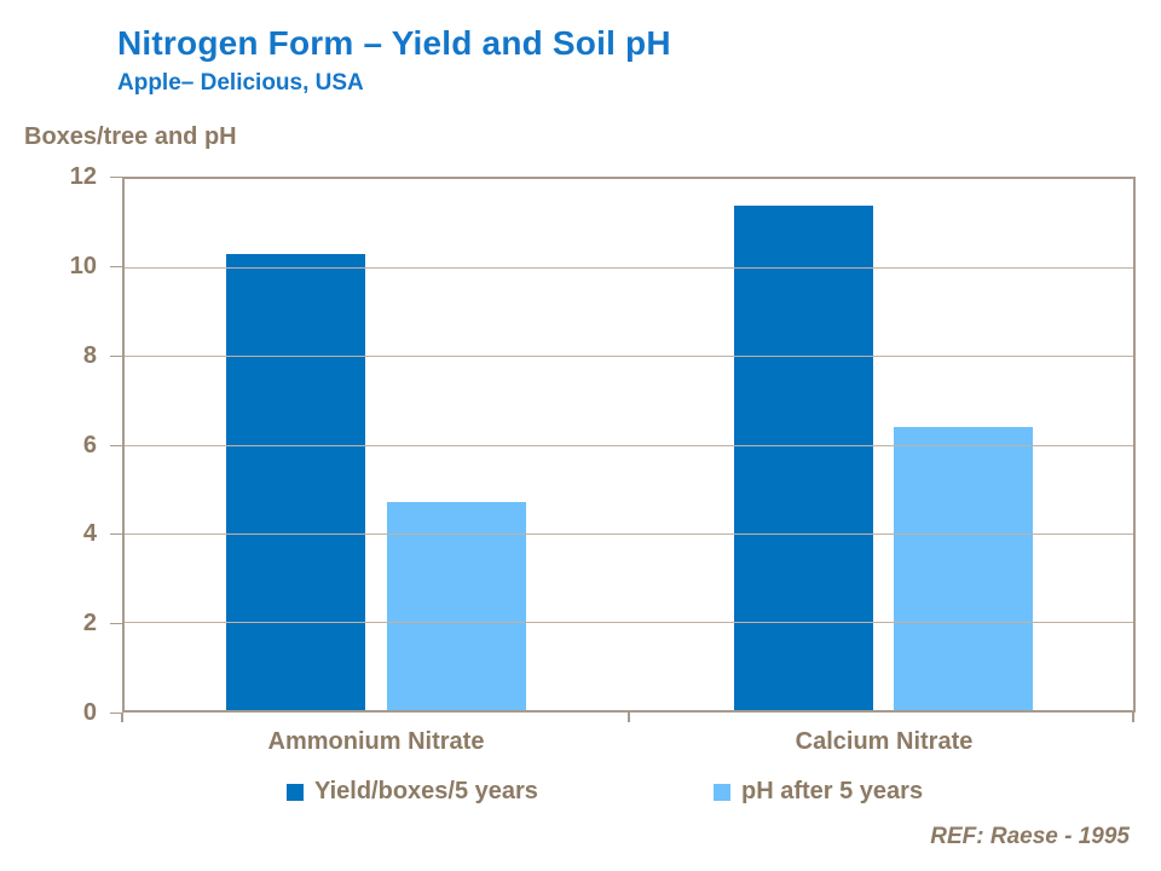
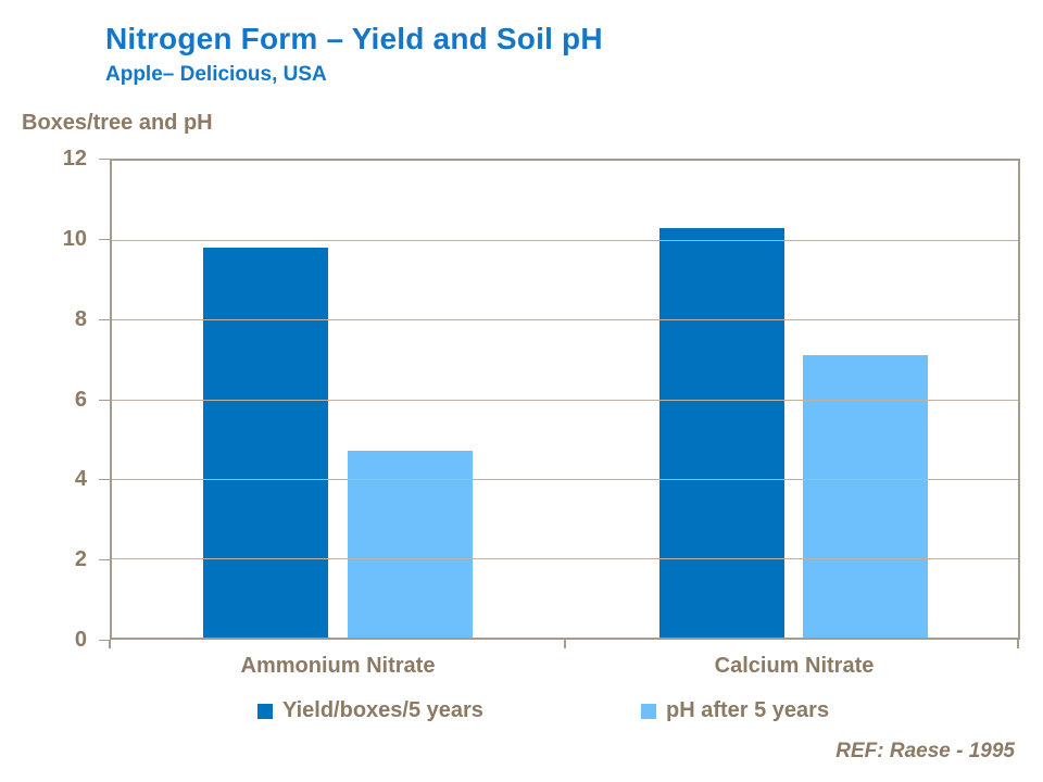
Yield/boxes/5 years/Ammonium Nitrate: 10.3 -> 9.8
Yield/boxes/5 years/Calcium Nitrate: 11.4 -> 10.3
pH after 5 years/Calcium Nitrate: 6.4 -> 7.1
